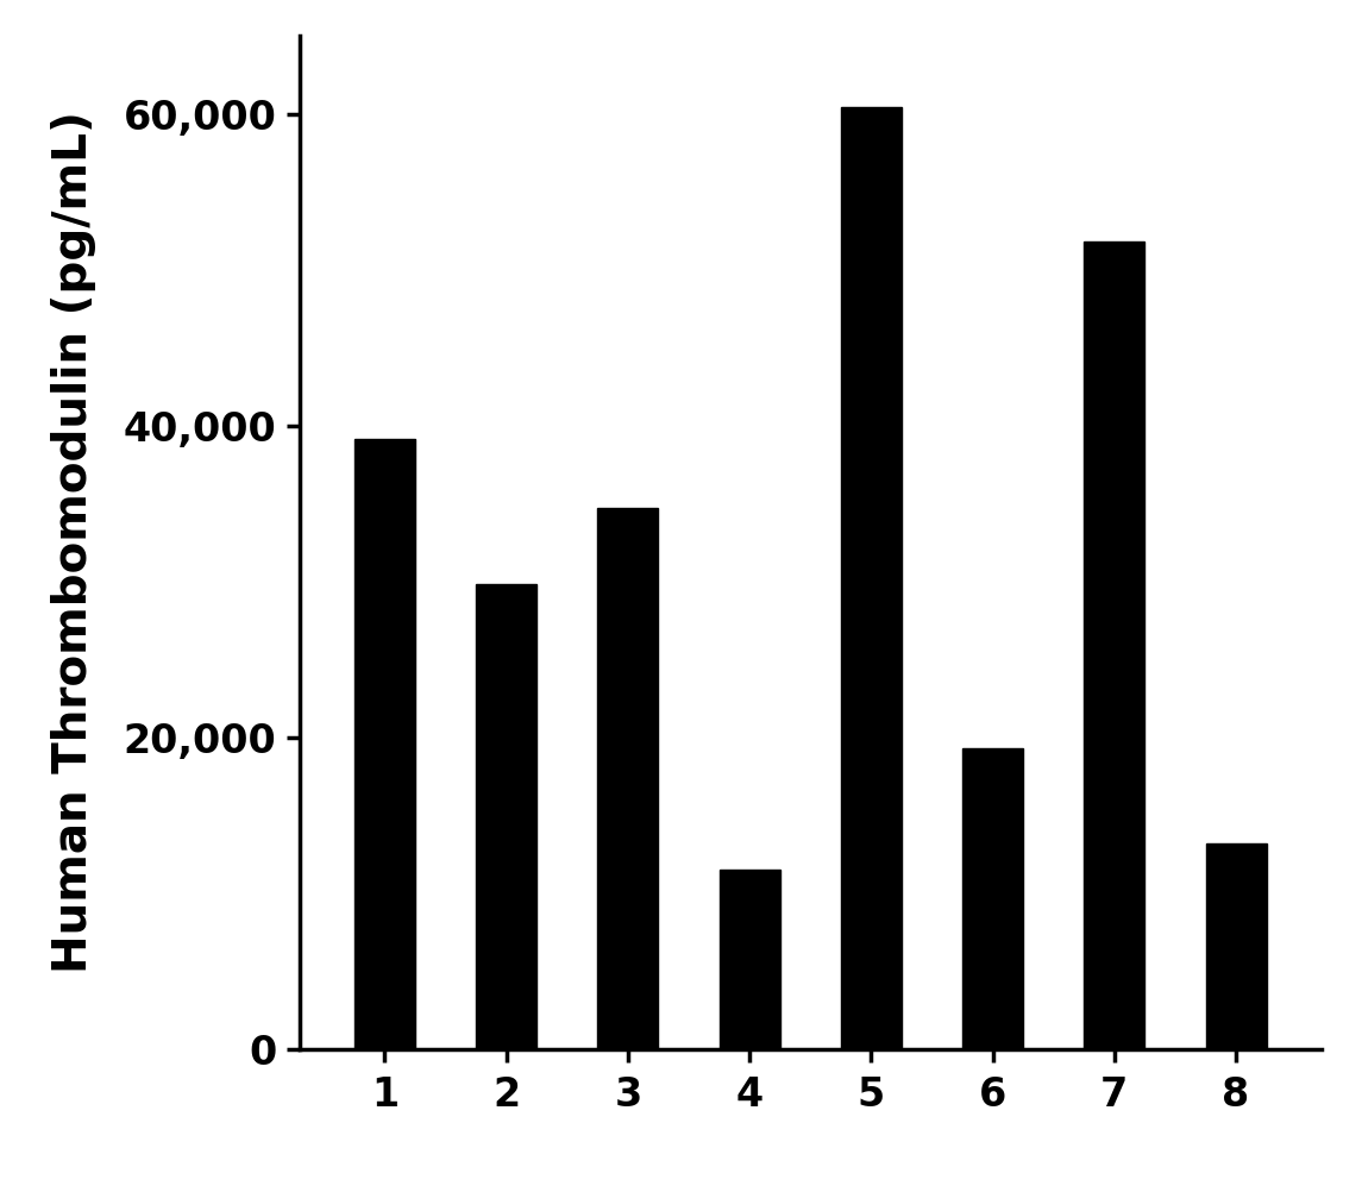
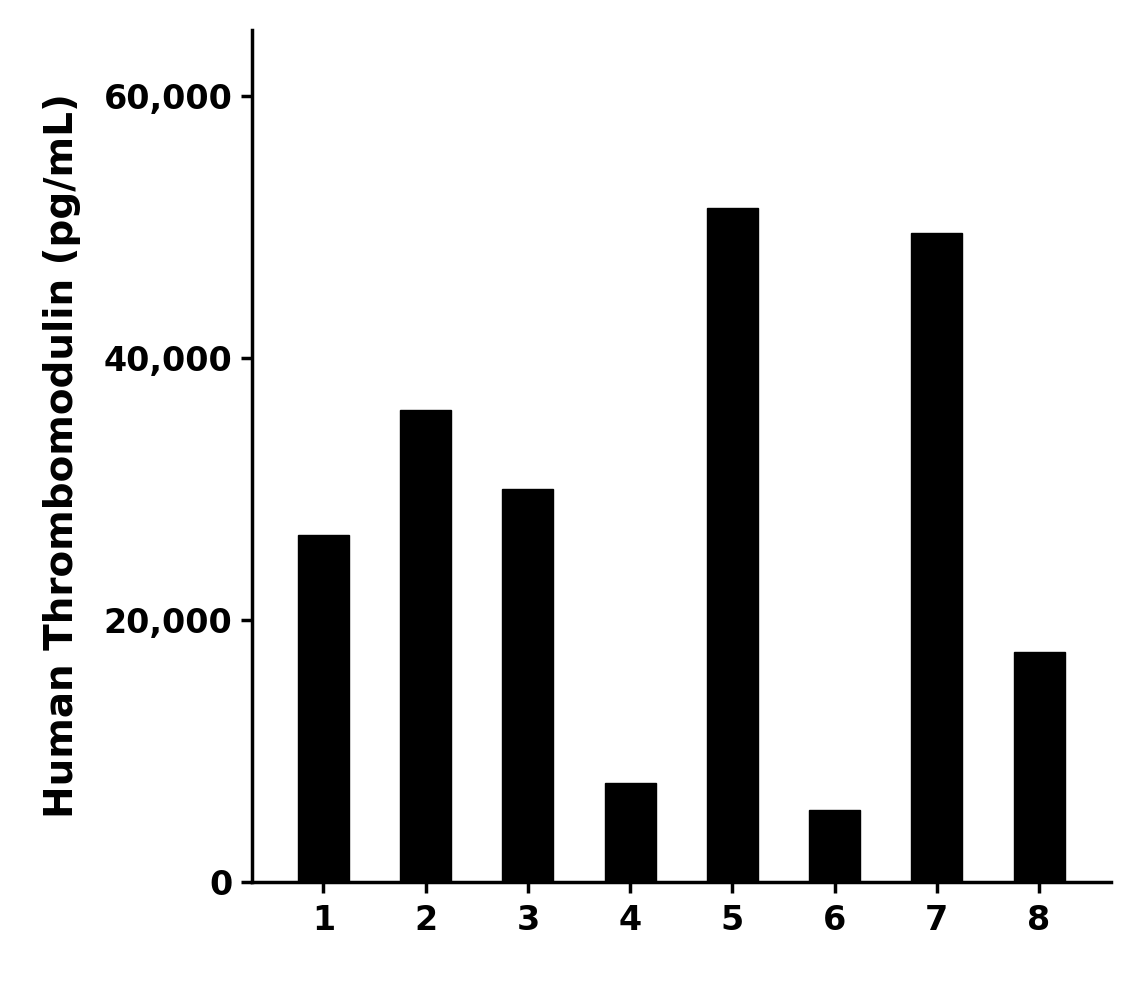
1: 39,100 -> 26,500
2: 29,800 -> 36,000
3: 34,700 -> 30,000
4: 11,500 -> 7,500
5: 60,400 -> 51,400
6: 19,300 -> 5,500
7: 51,800 -> 49,500
8: 13,200 -> 17,500
